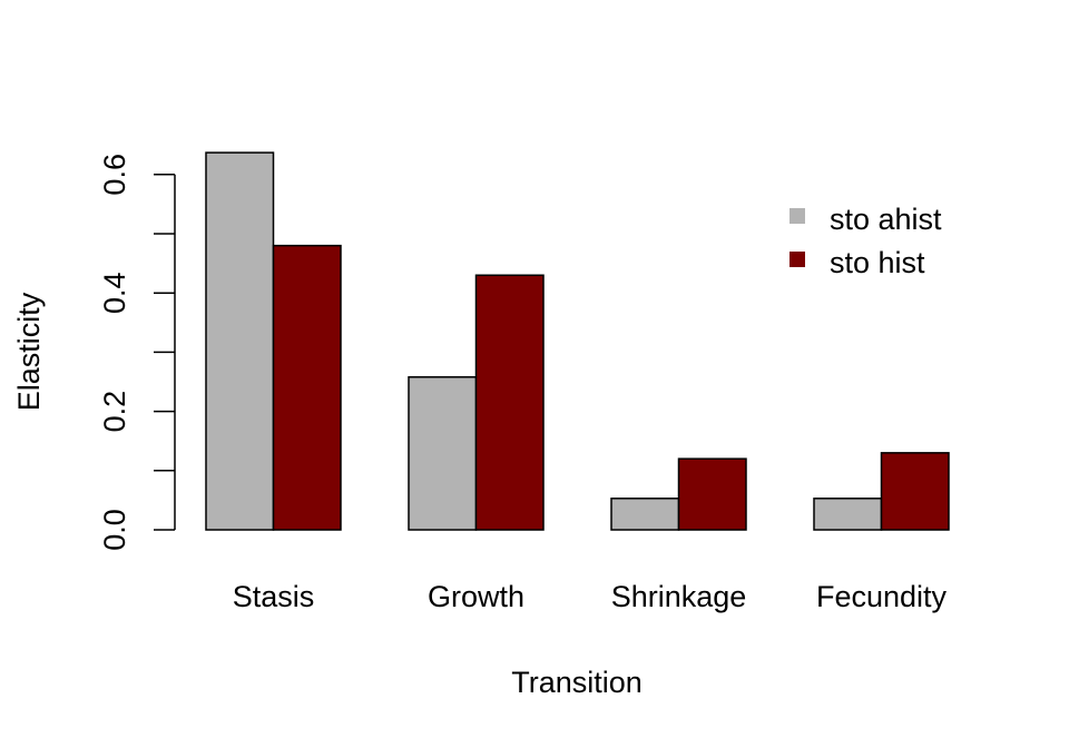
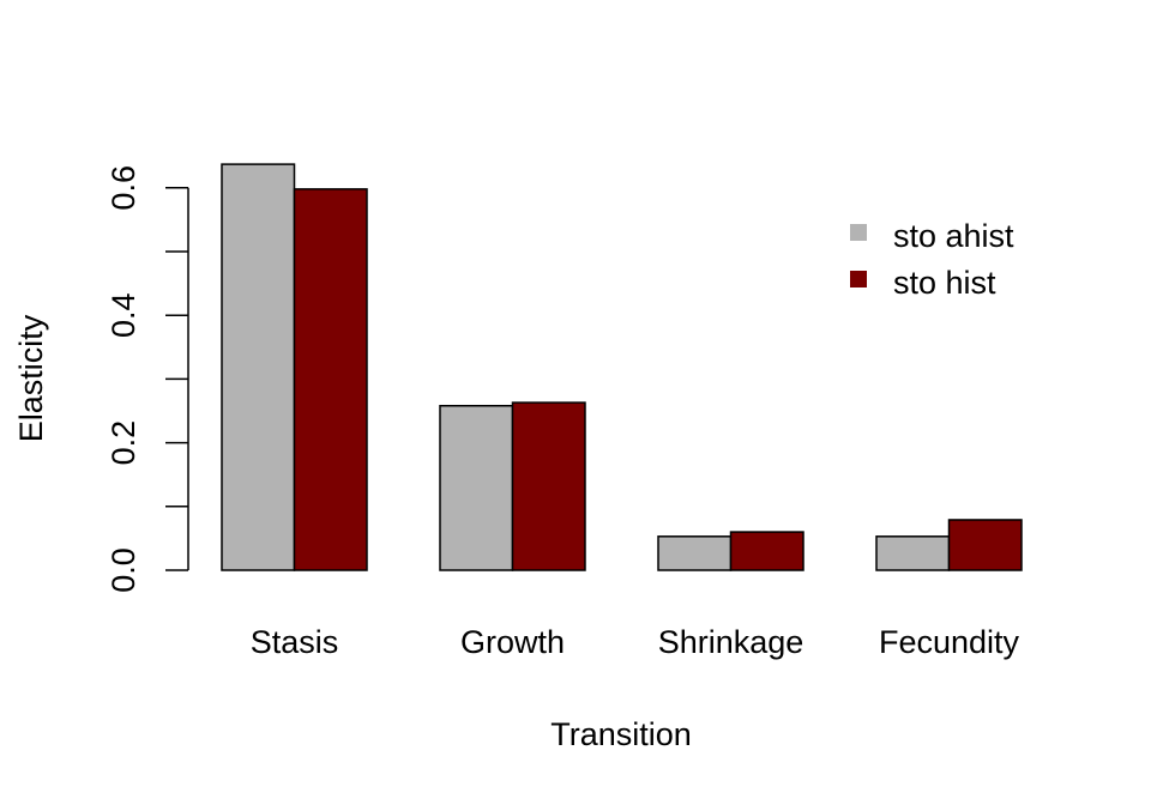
sto hist/Stasis: 0.48 -> 0.60
sto hist/Growth: 0.43 -> 0.26
sto hist/Shrinkage: 0.12 -> 0.06
sto hist/Fecundity: 0.13 -> 0.08
